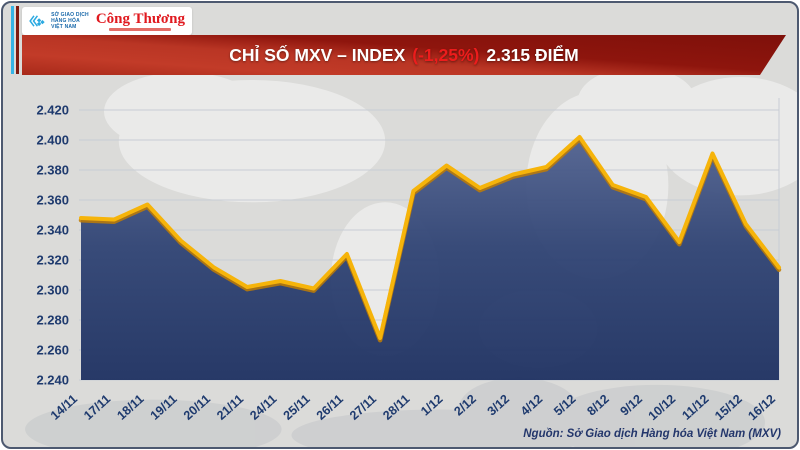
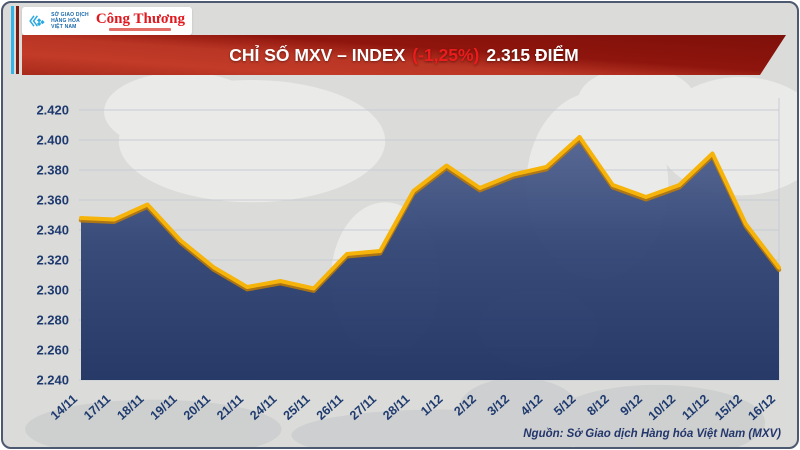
27/11: 2268 -> 2326
10/12: 2332 -> 2370
